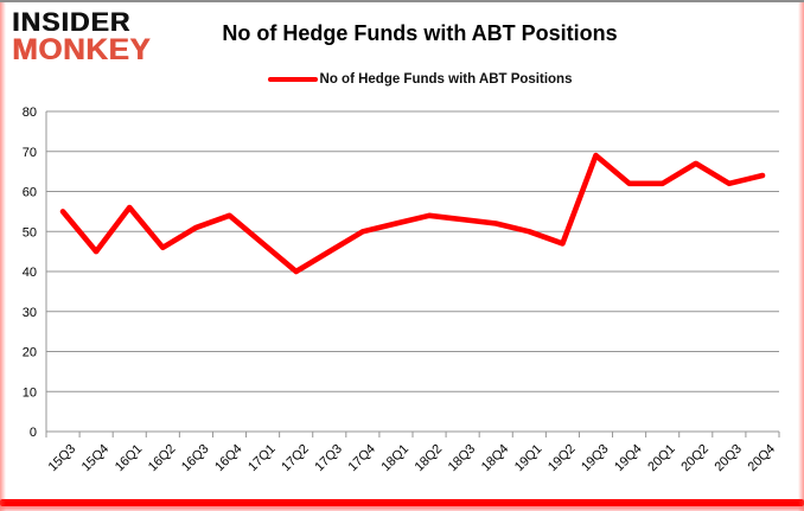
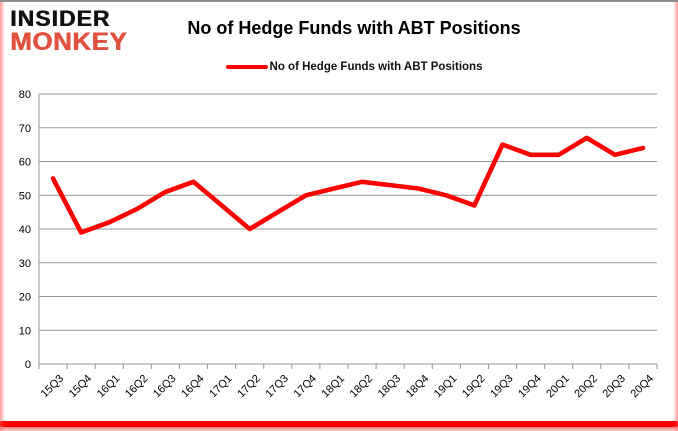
15Q4: 45 -> 39
16Q1: 56 -> 42
19Q3: 69 -> 65
